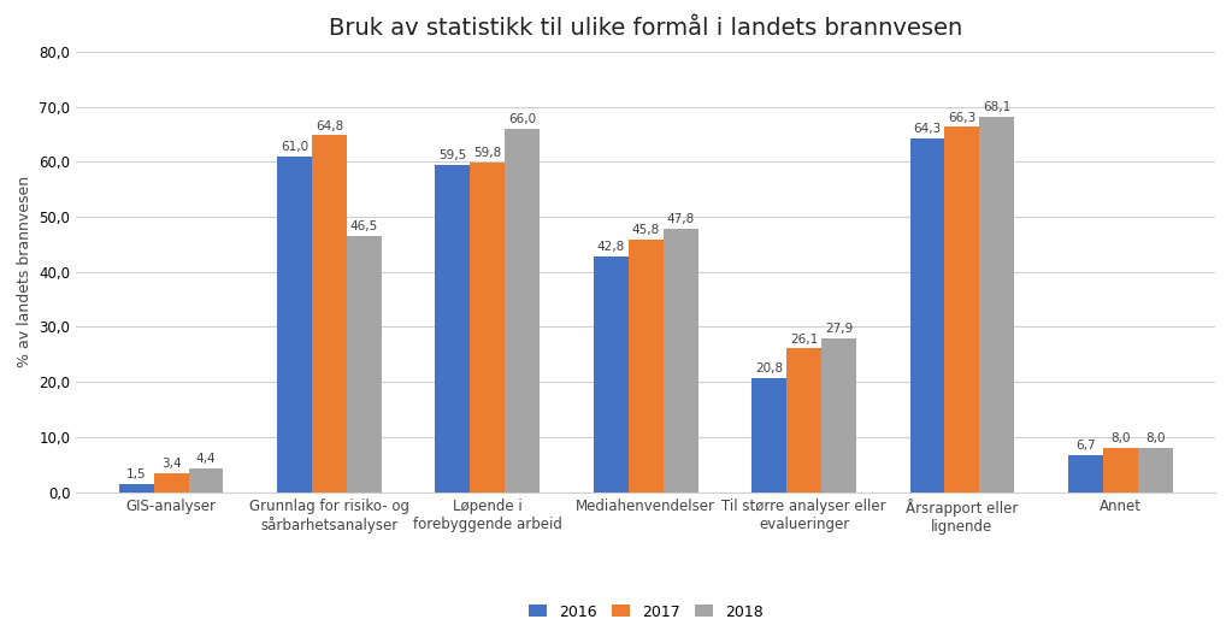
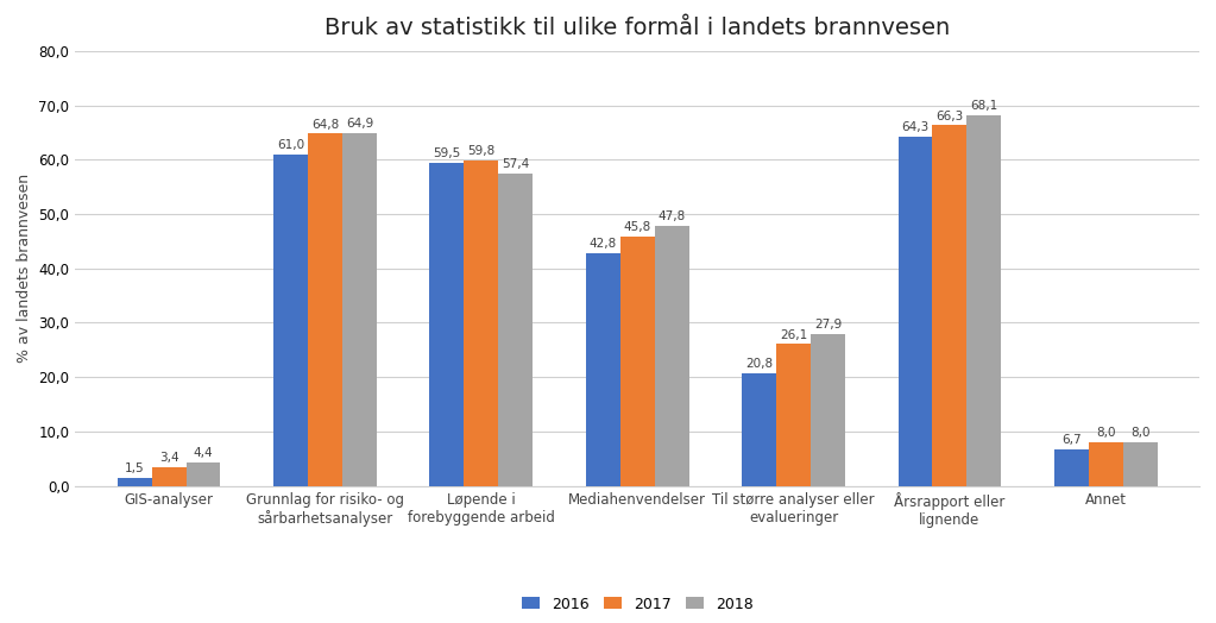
2018/Grunnlag for risiko- og sårbarhetsanalyser: 46,5 -> 64,9
2018/Løpende i forebyggende arbeid: 66,0 -> 57,4
